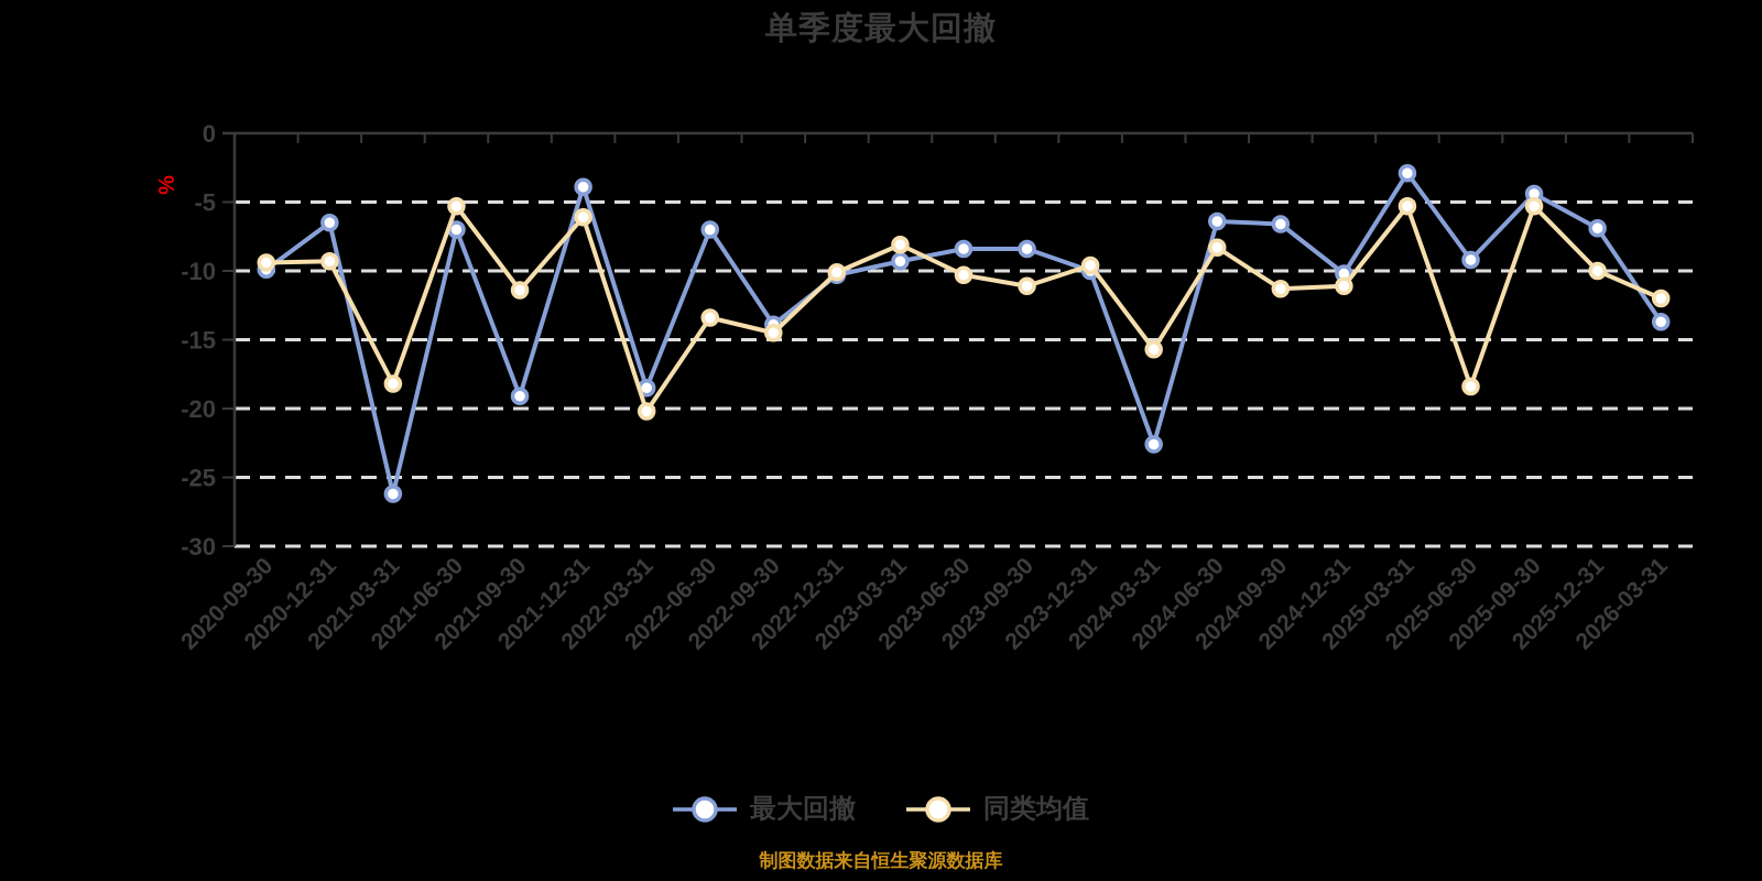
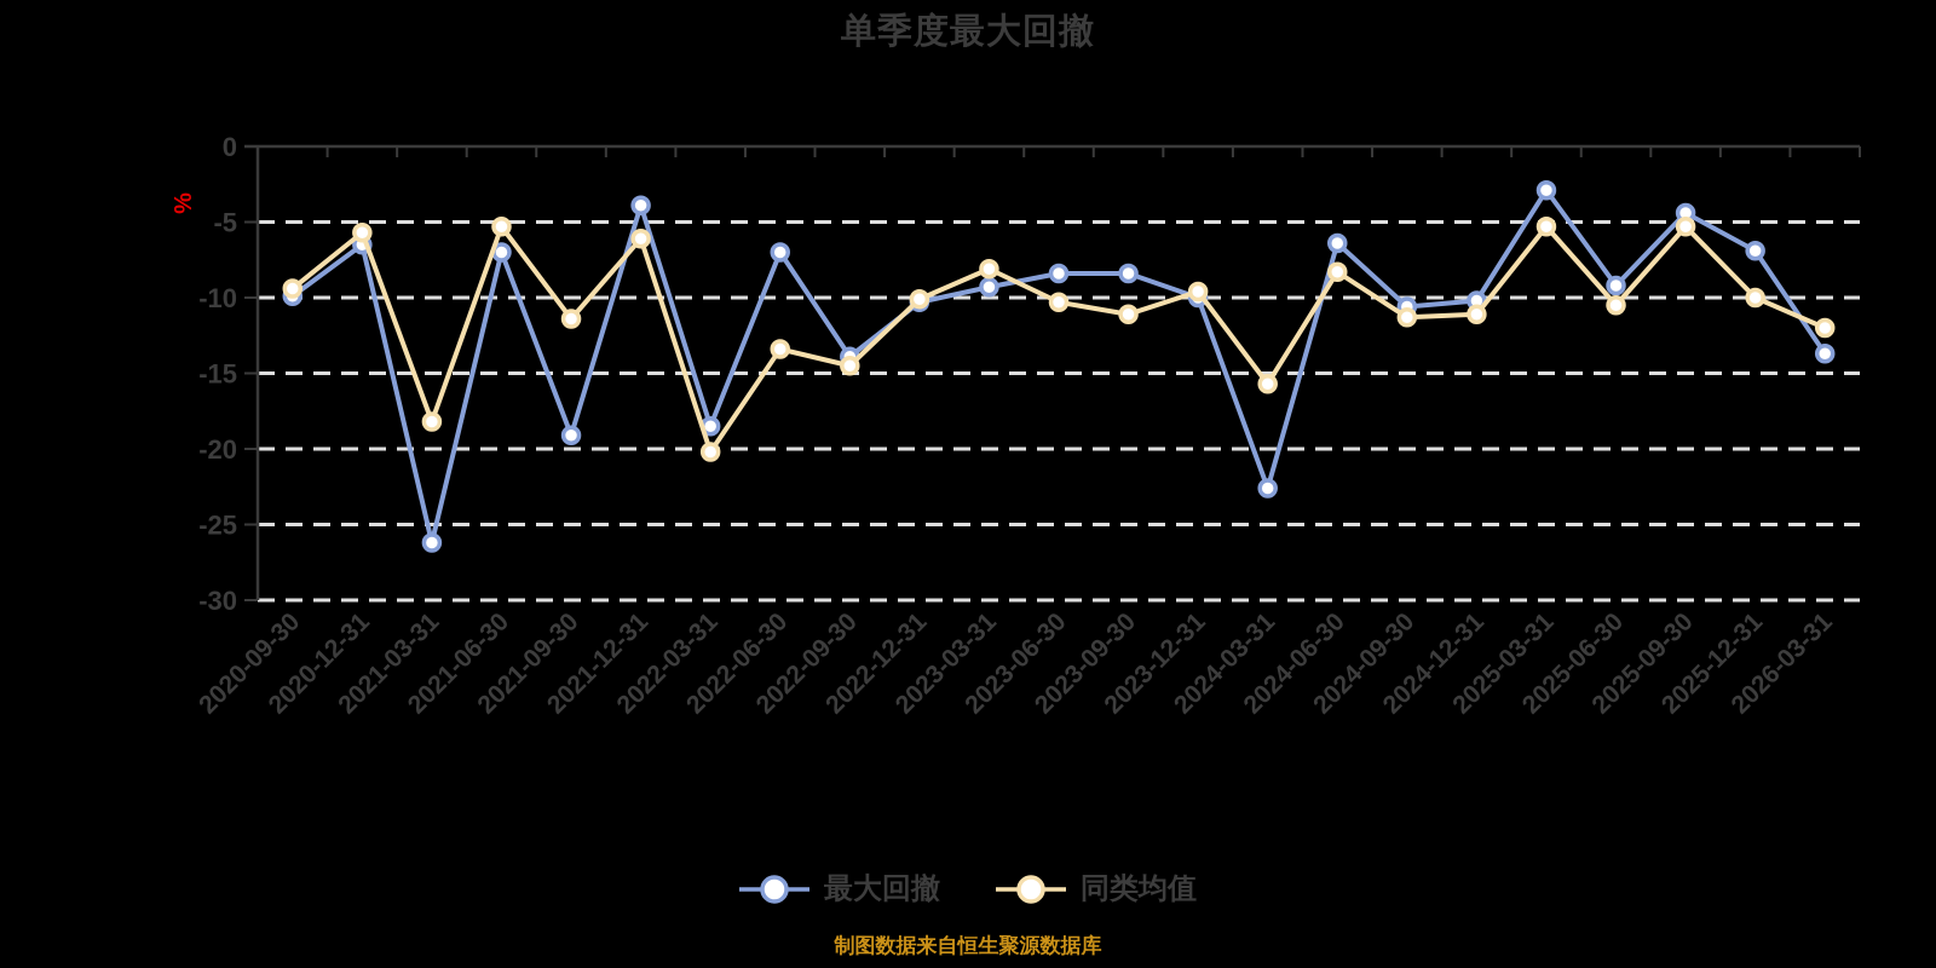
同类均值/2020-12-31: -9.3 -> -5.7
最大回撤/2024-09-30: -6.6 -> -10.6
同类均值/2025-06-30: -18.4 -> -10.5
